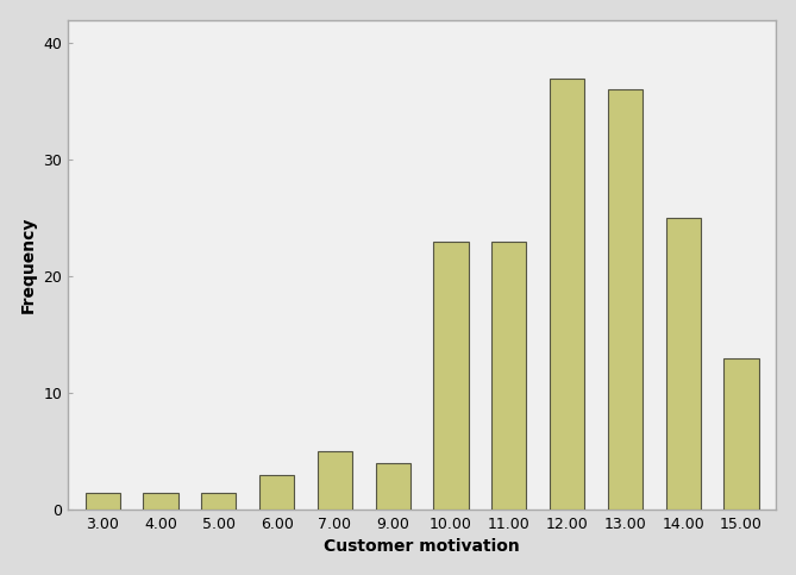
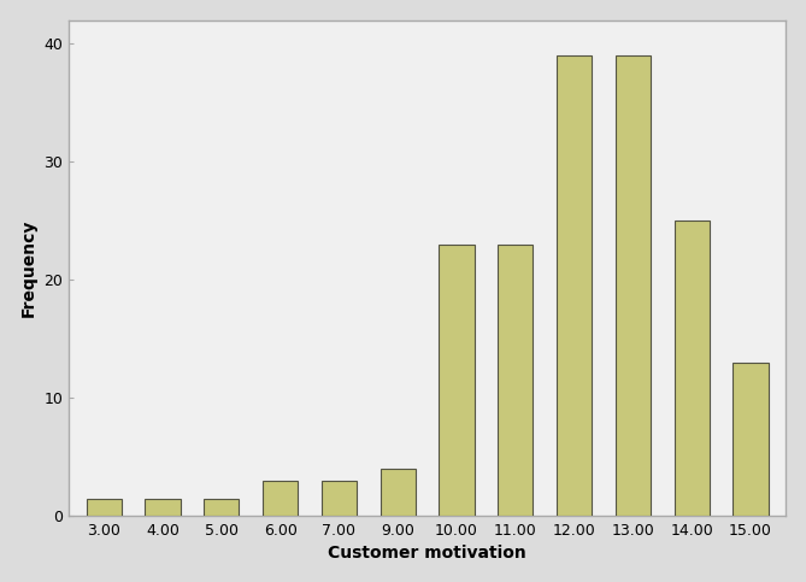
7.00: 5.0 -> 3.0
12.00: 37.0 -> 39.0
13.00: 36.0 -> 39.0
